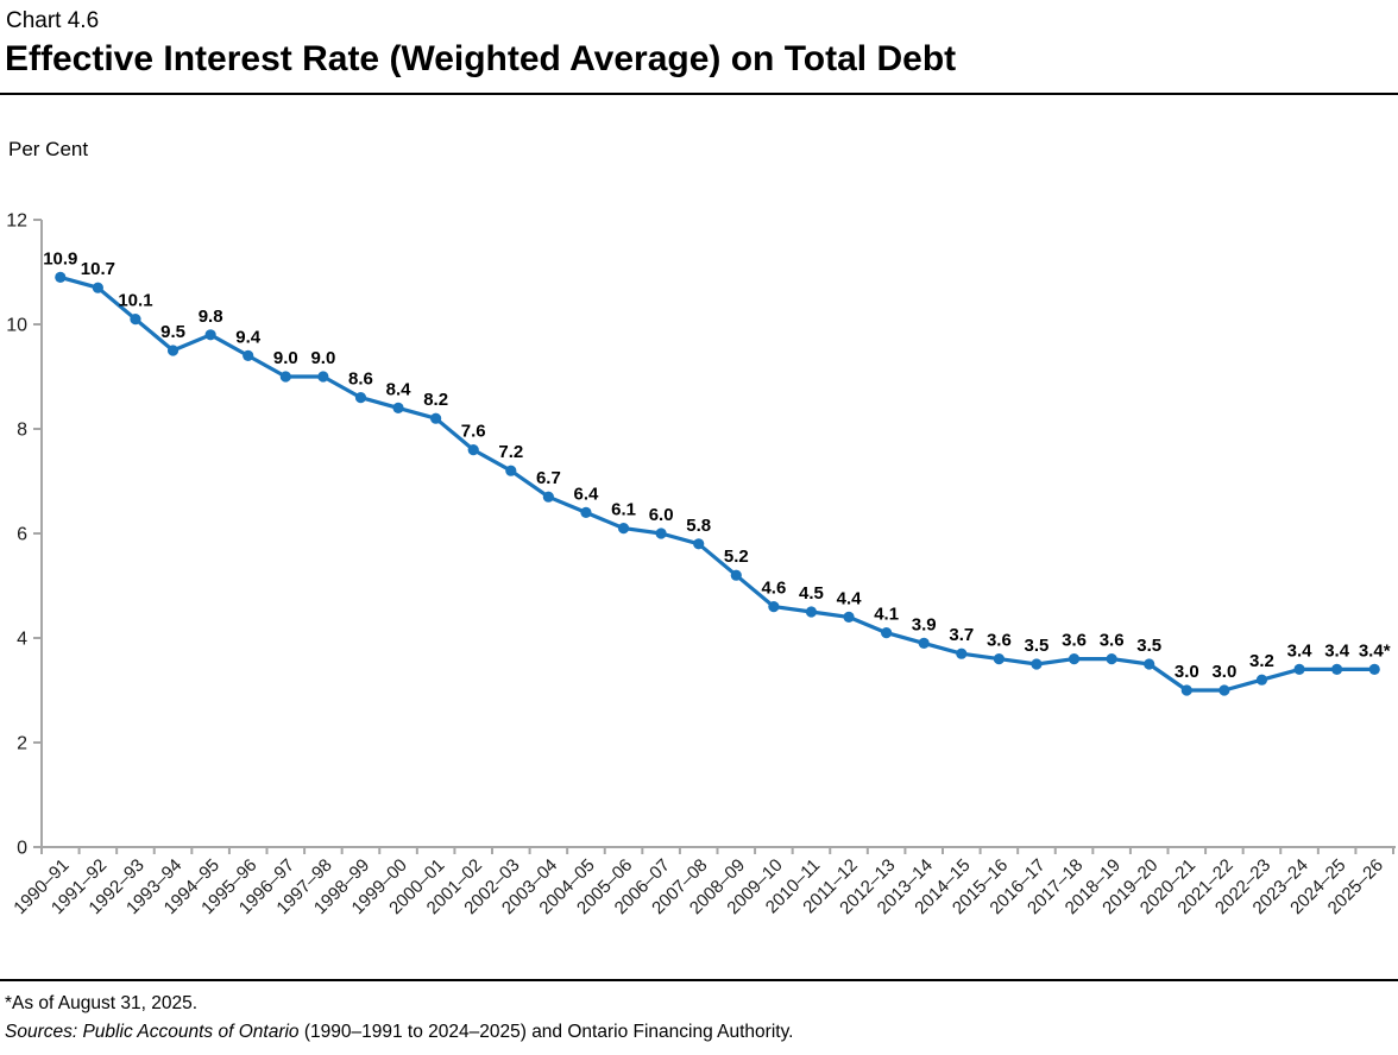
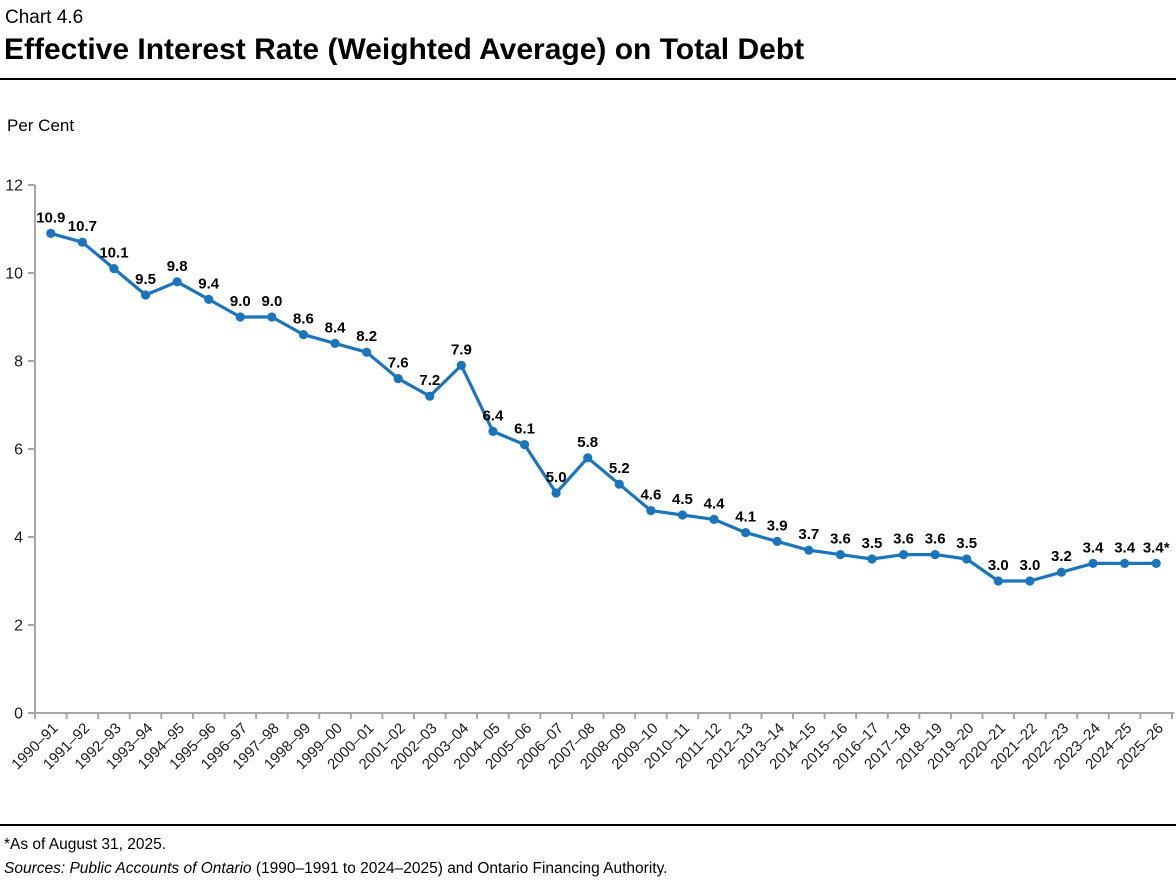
2003–04: 6.7 -> 7.9
2006–07: 6.0 -> 5.0
